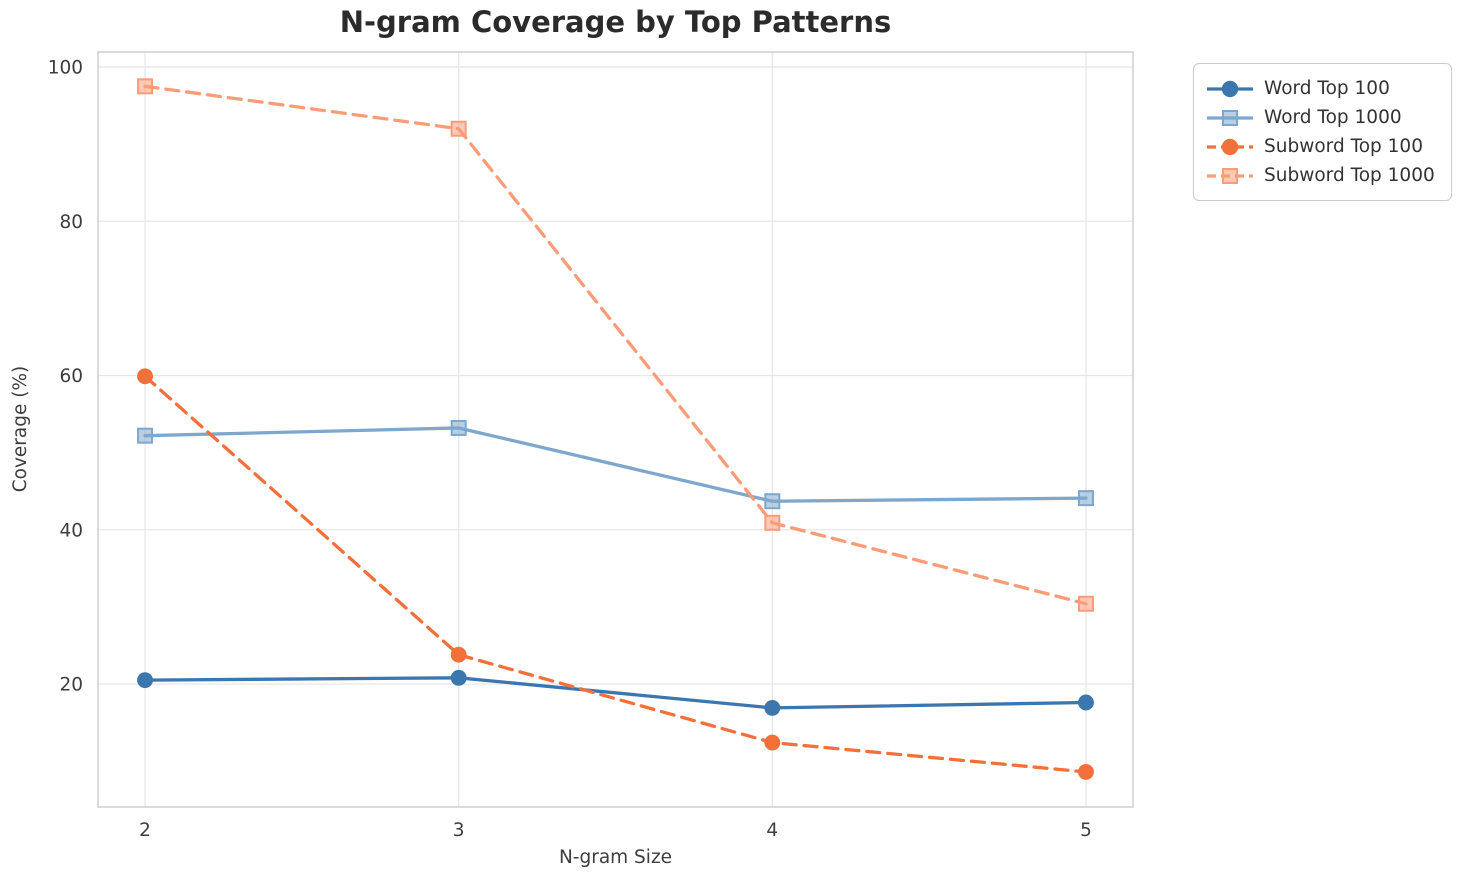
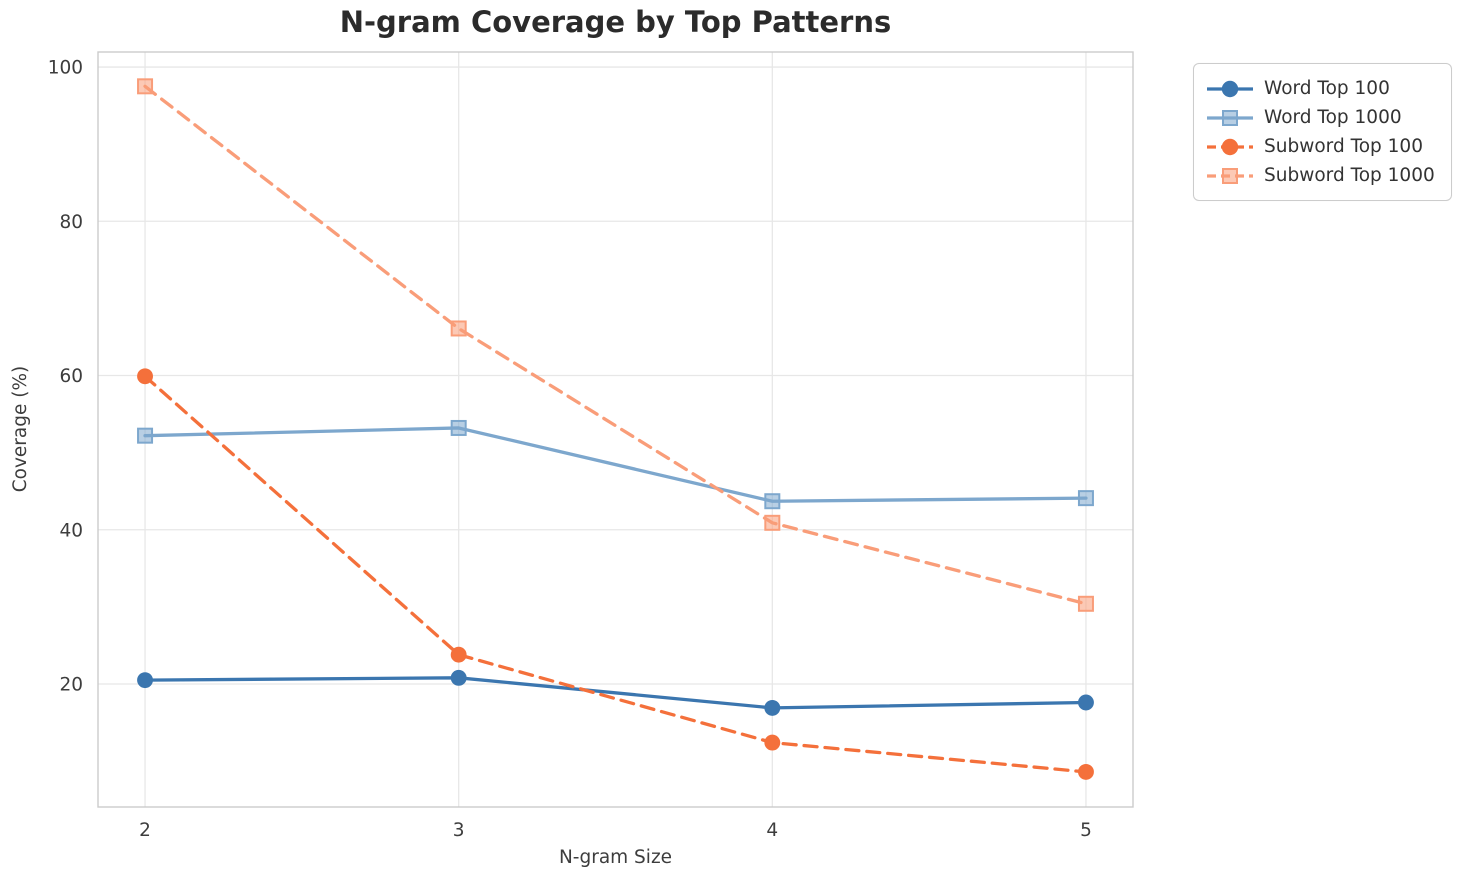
Subword Top 1000/3: 92 -> 66
